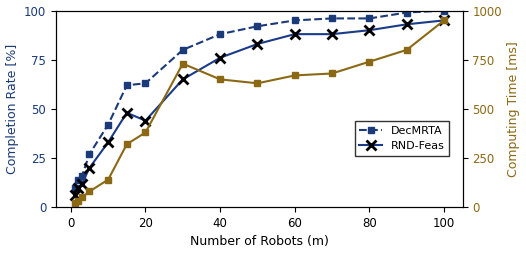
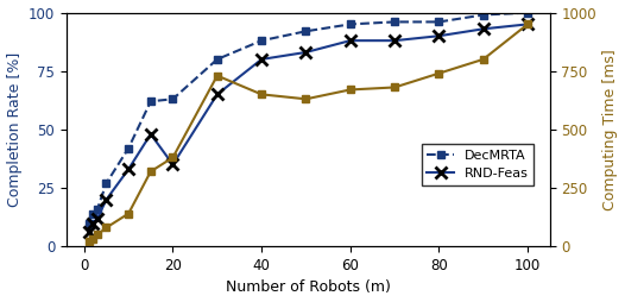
RND-Feas/20: 44 -> 35
RND-Feas/40: 76 -> 80
